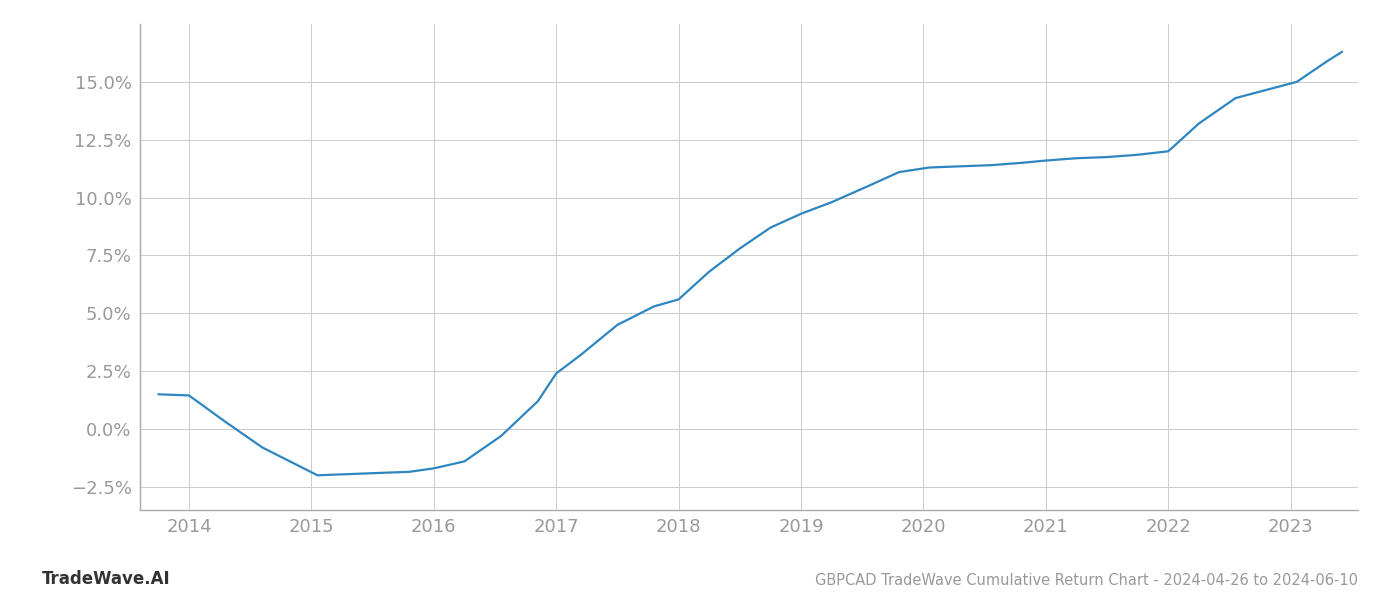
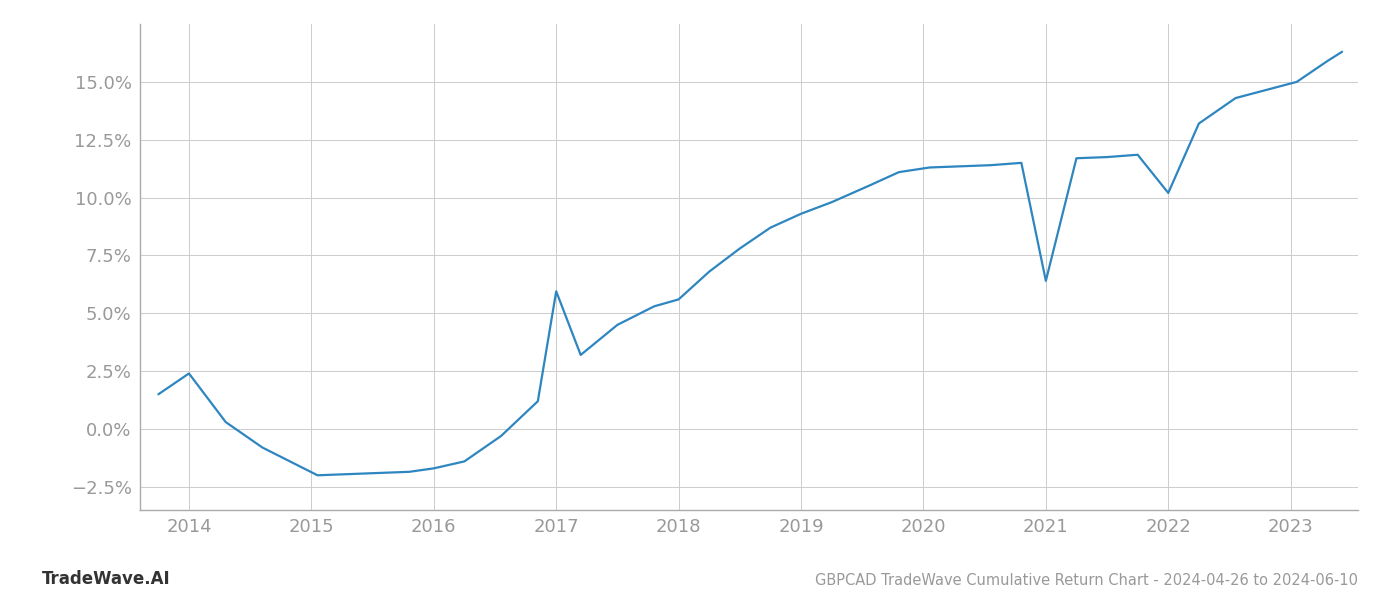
2014: 1.45% -> 2.40%
2017: 2.40% -> 5.95%
2021: 11.60% -> 6.40%
2022: 12.00% -> 10.20%
